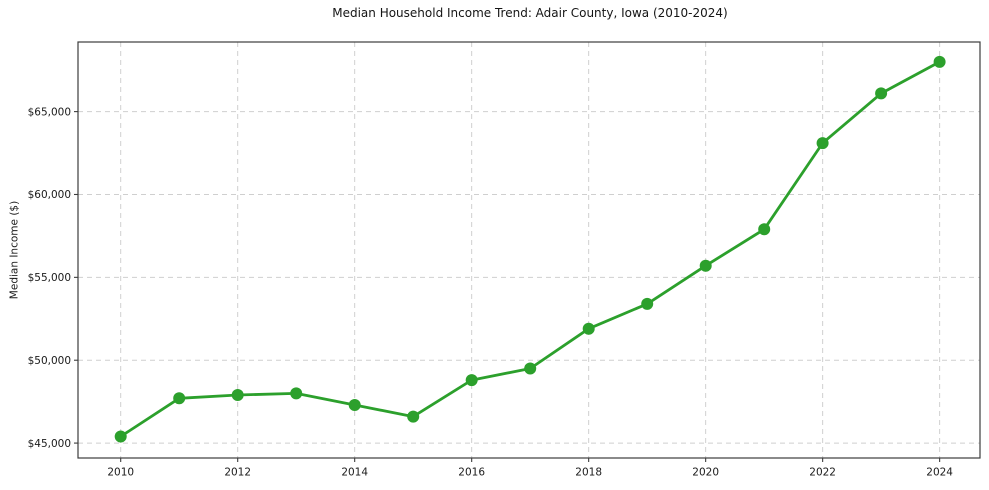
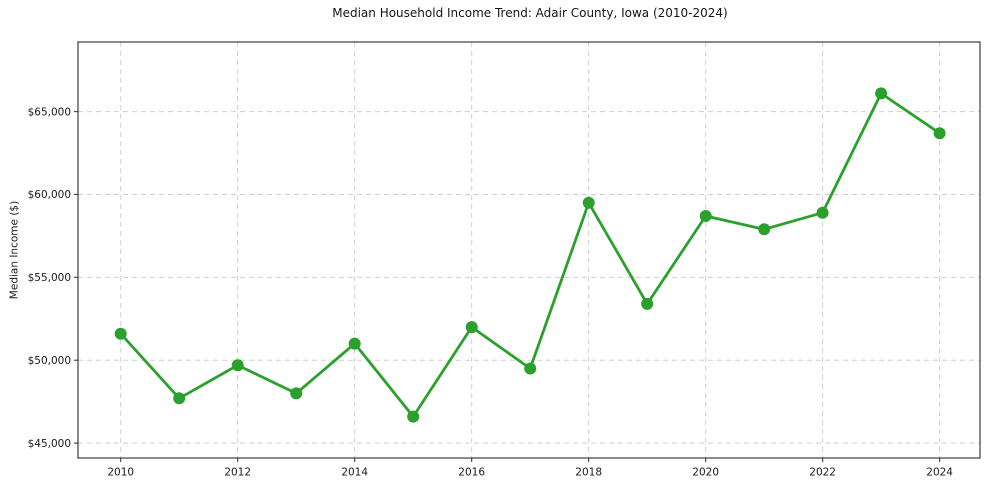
2010: $45400 -> $51600
2012: $47900 -> $49700
2014: $47300 -> $51000
2016: $48800 -> $52000
2018: $51900 -> $59500
2020: $55700 -> $58700
2022: $63100 -> $58900
2024: $68000 -> $63700
